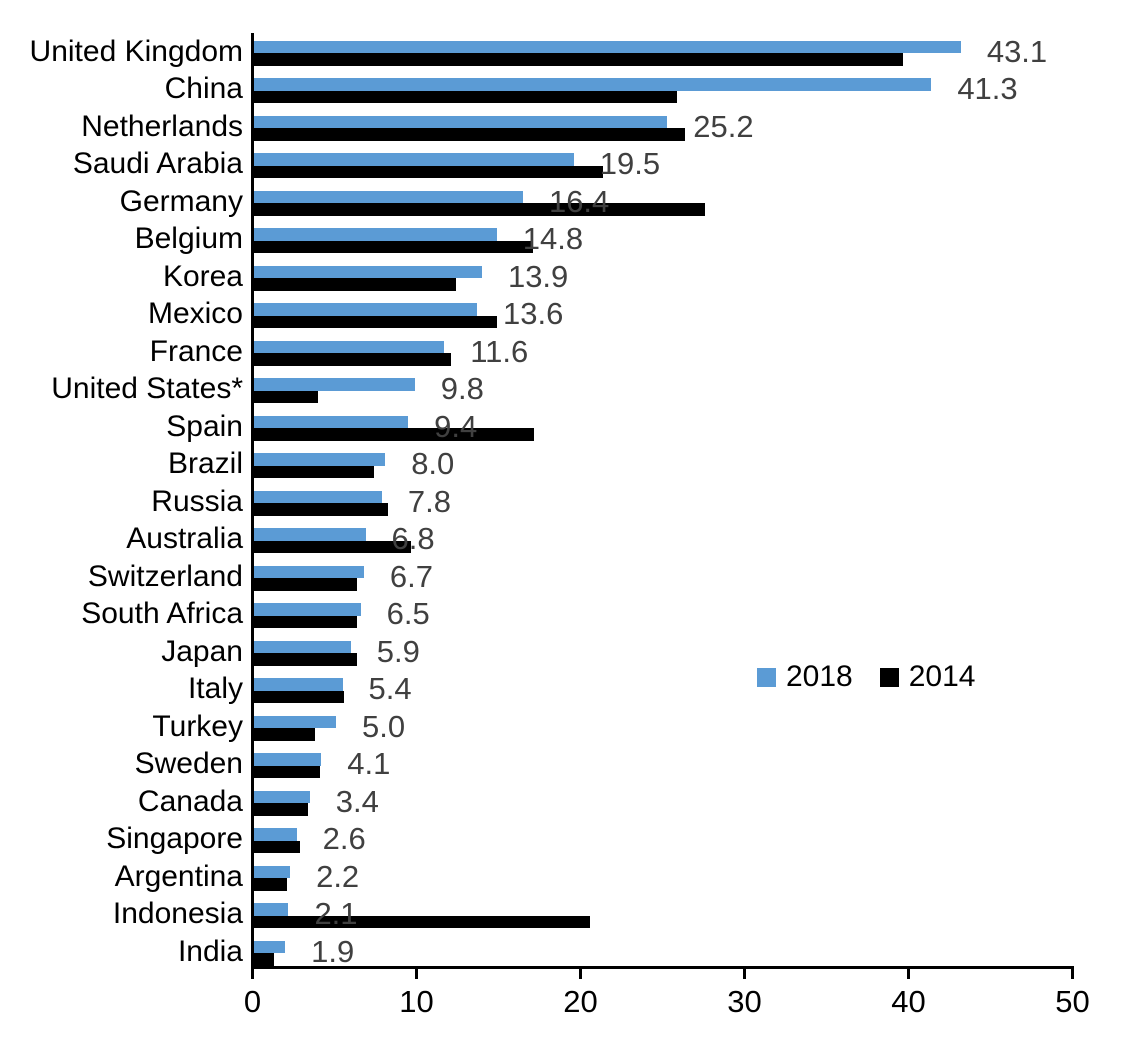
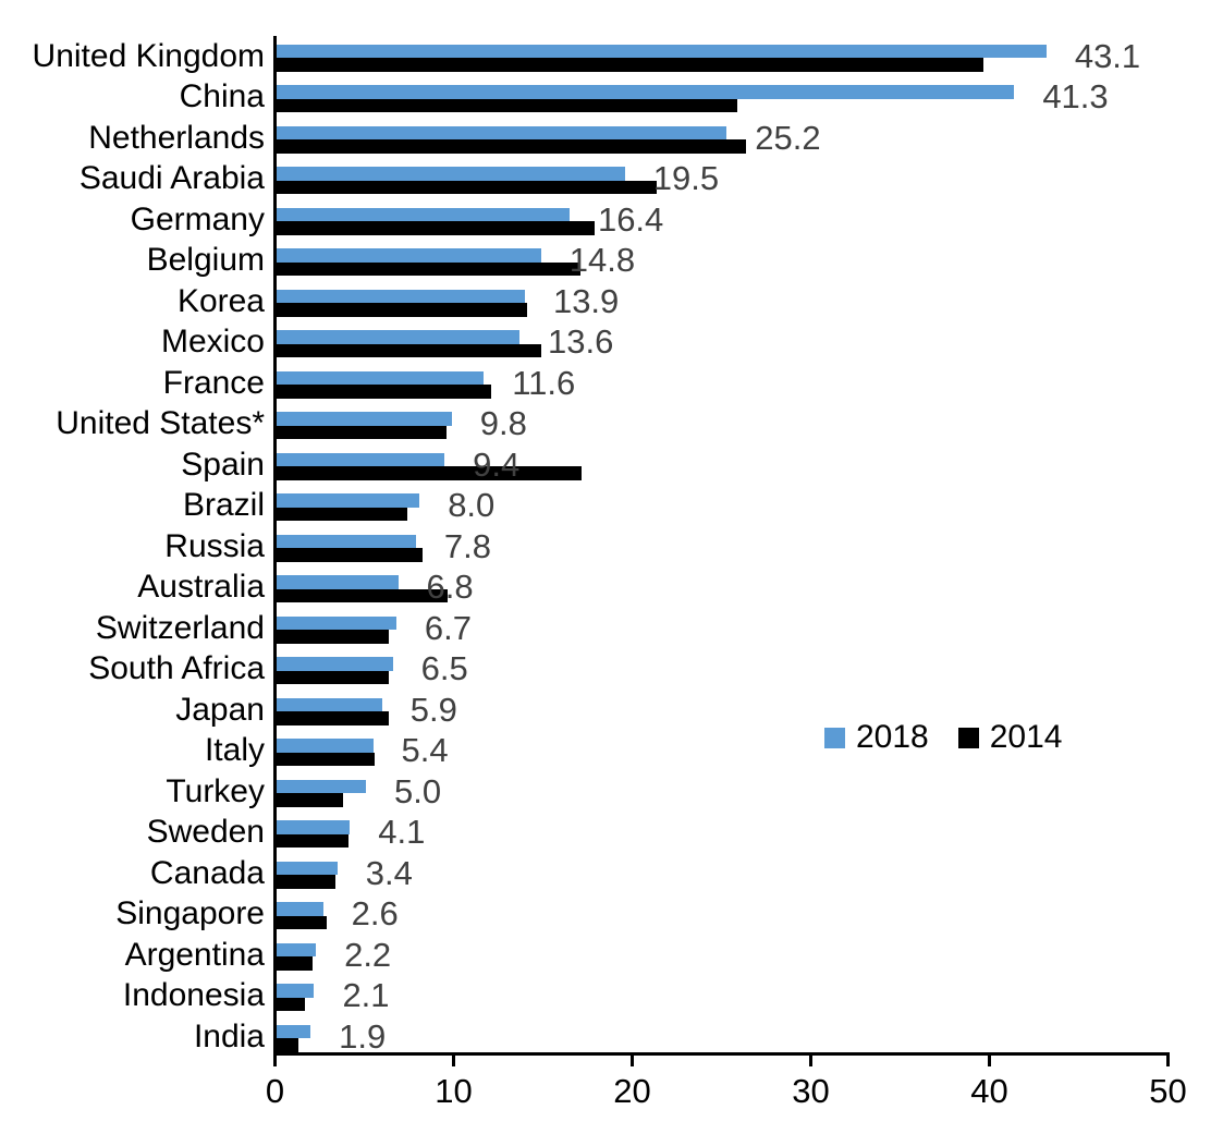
2014/Germany: 27.5 -> 17.8
2014/Korea: 12.3 -> 14.0
2014/United States*: 3.9 -> 9.5
2014/Indonesia: 20.5 -> 1.6
